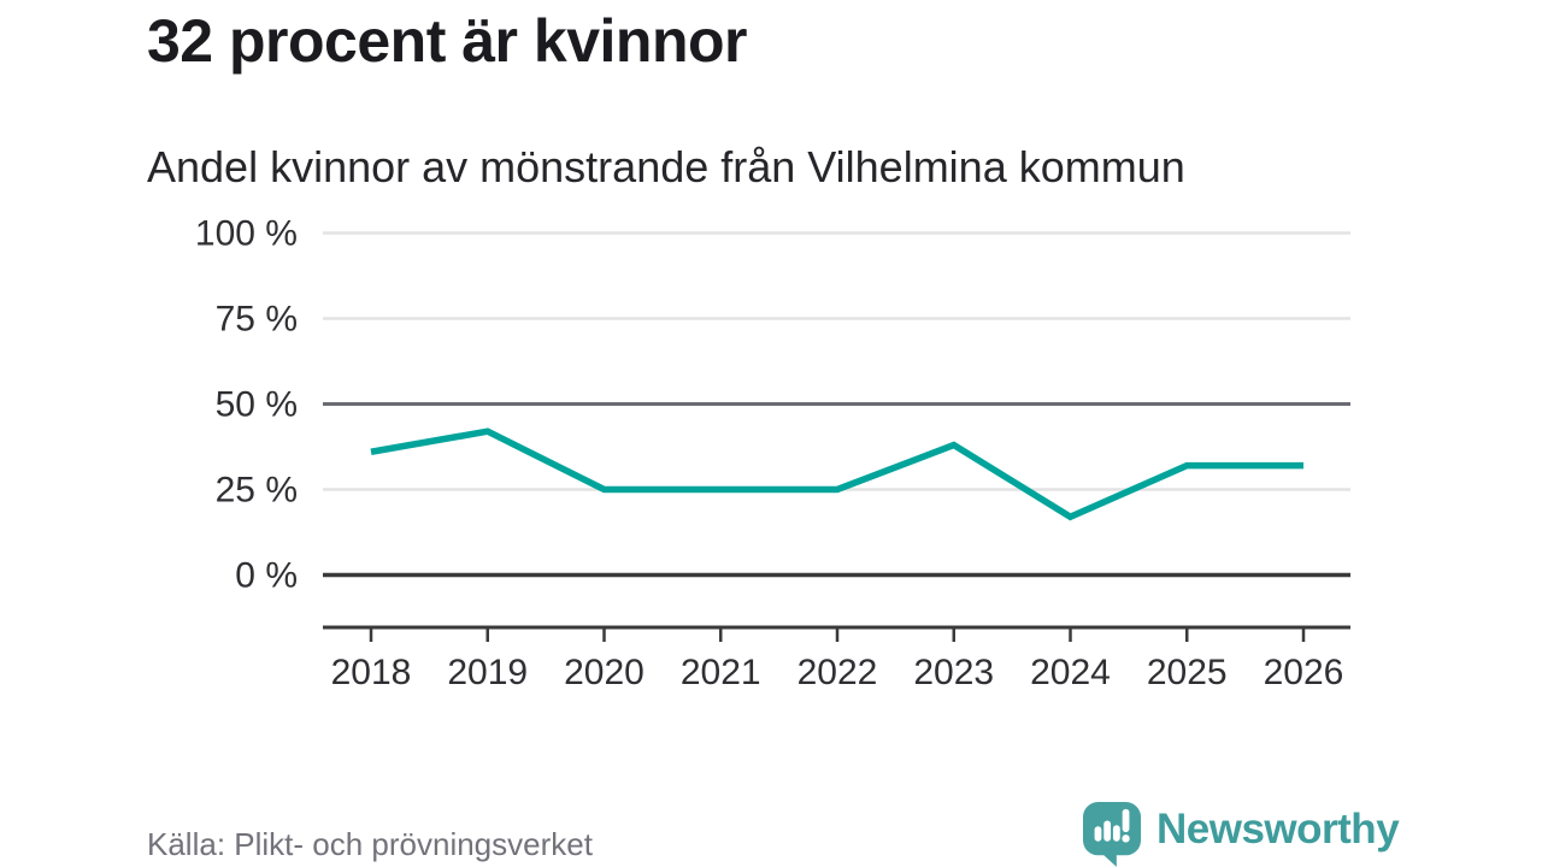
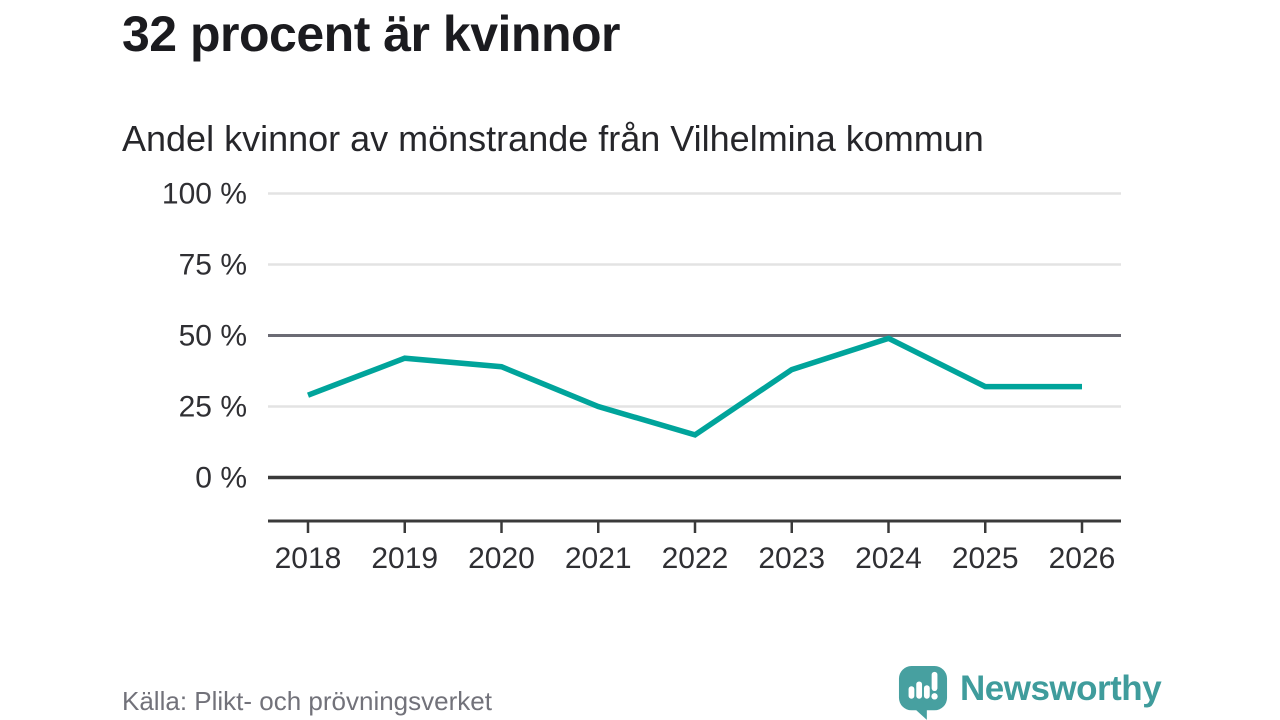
2018: 36% -> 29%
2020: 25% -> 39%
2022: 25% -> 15%
2024: 17% -> 49%
